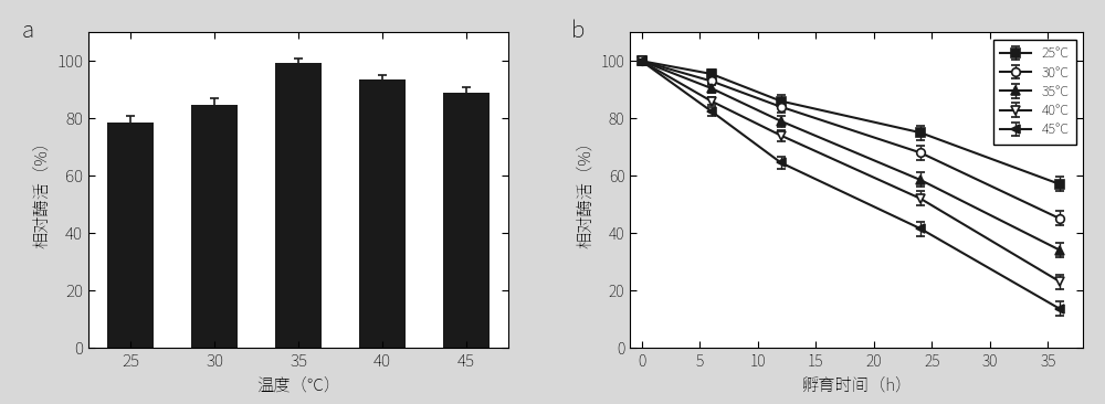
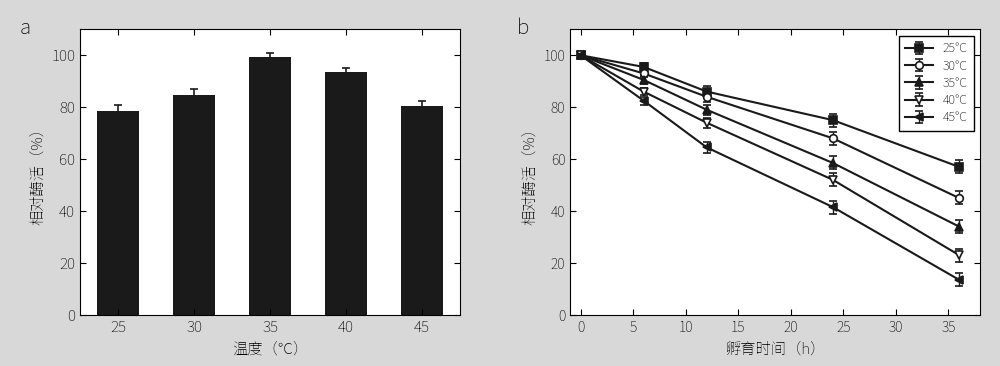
45: 89.0 -> 80.5
